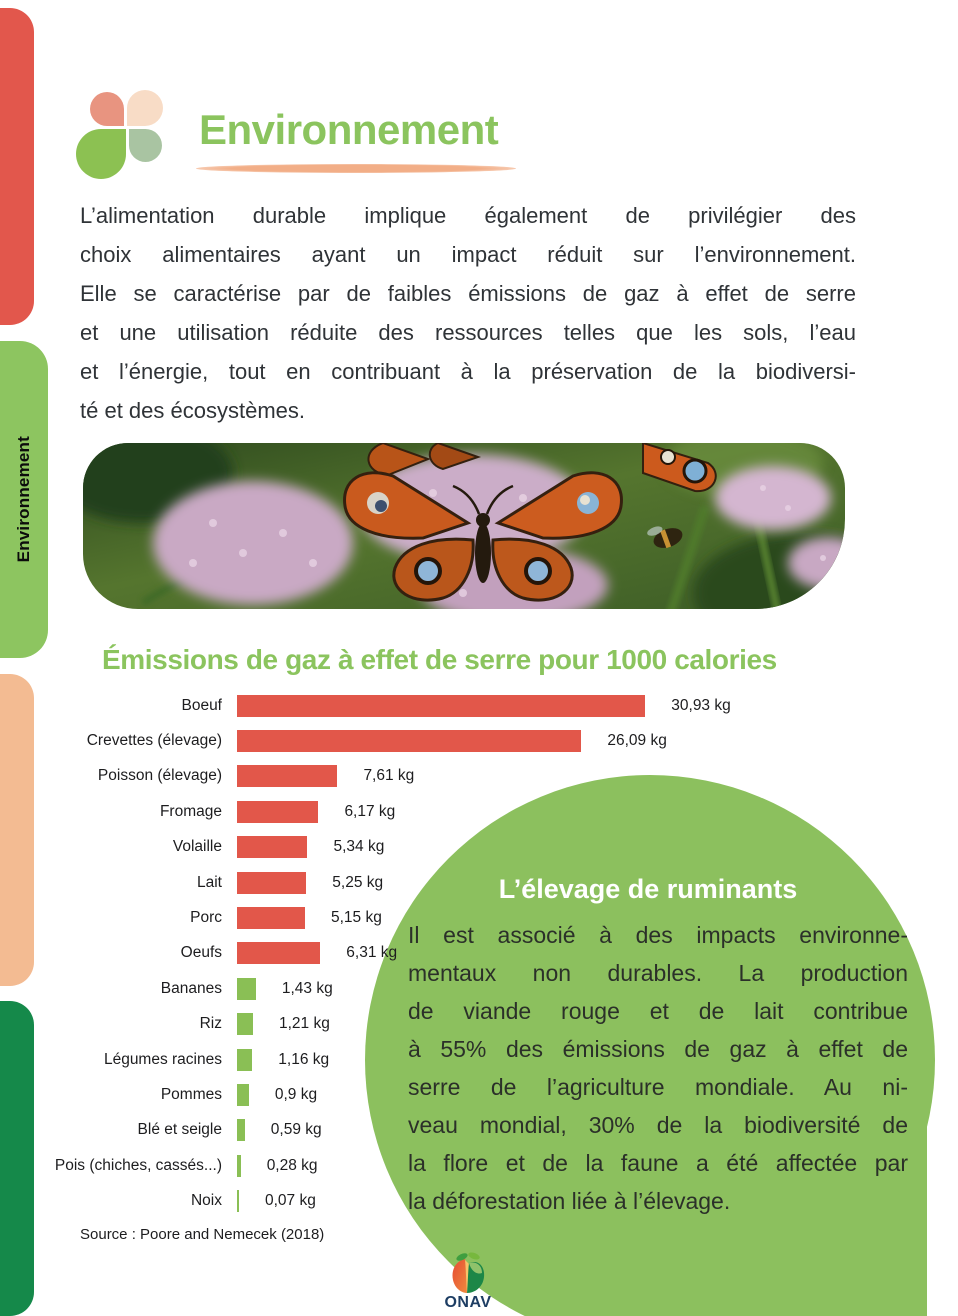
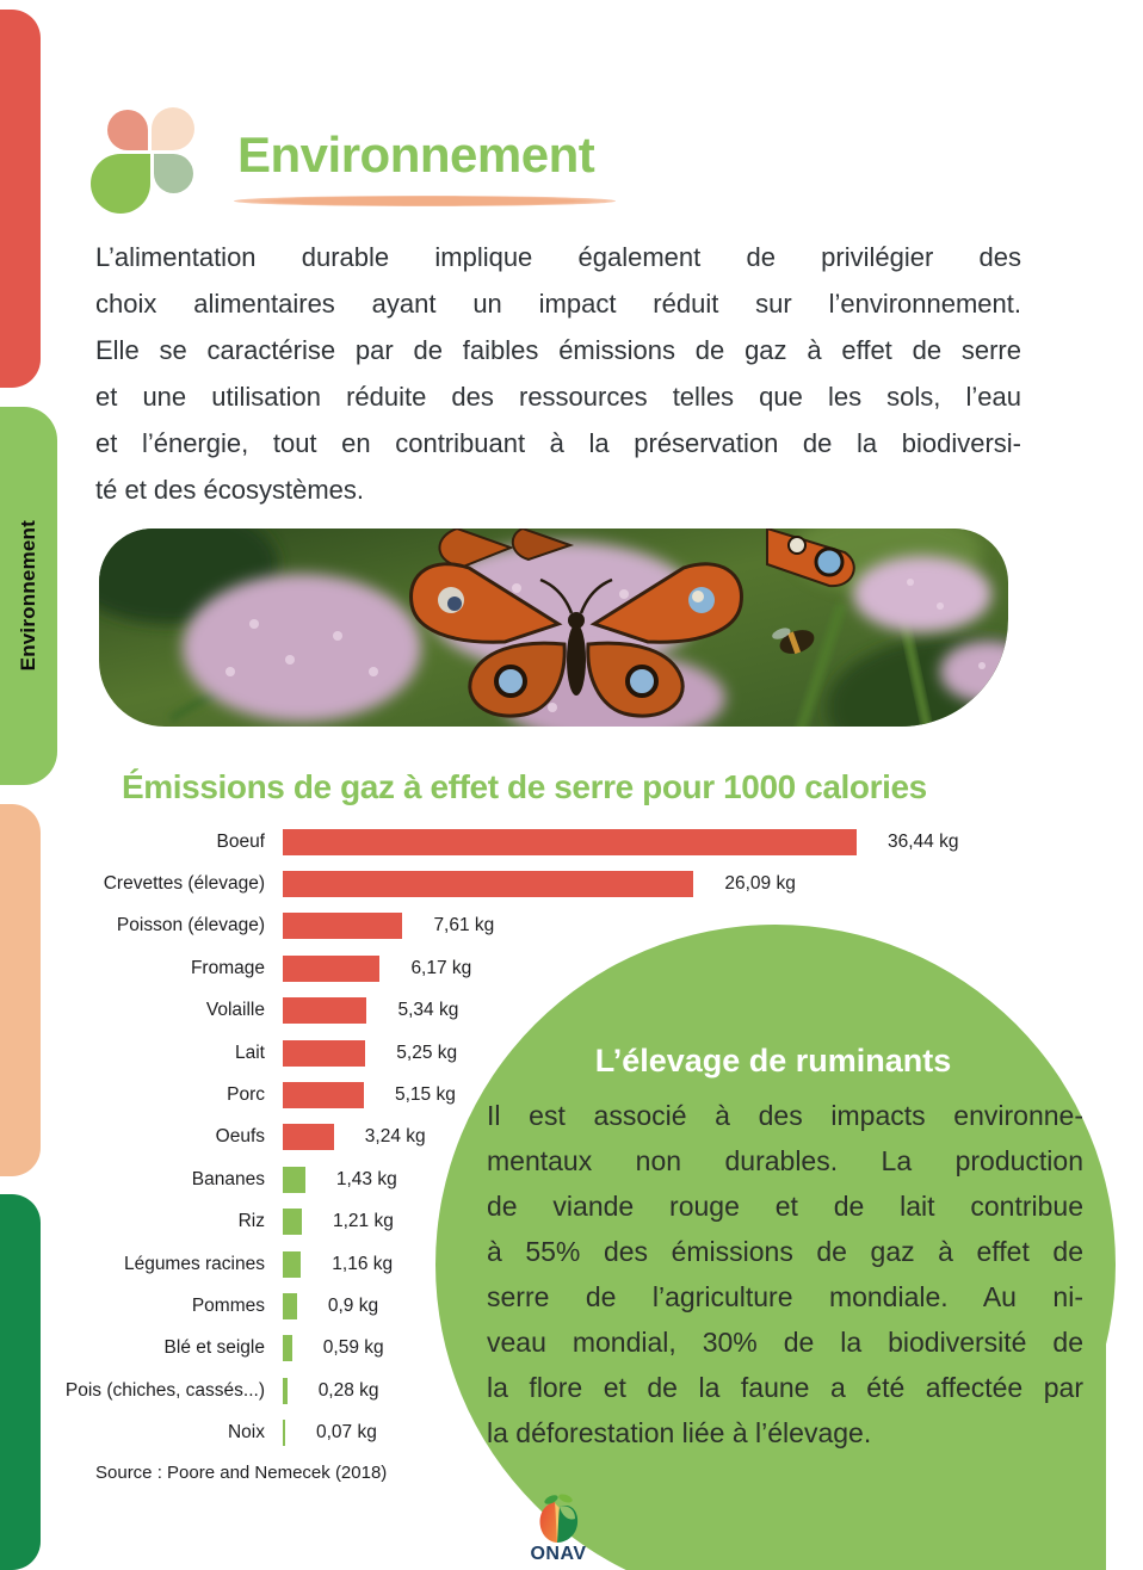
Boeuf: 30,93 -> 36,44
Oeufs: 6,31 -> 3,24
